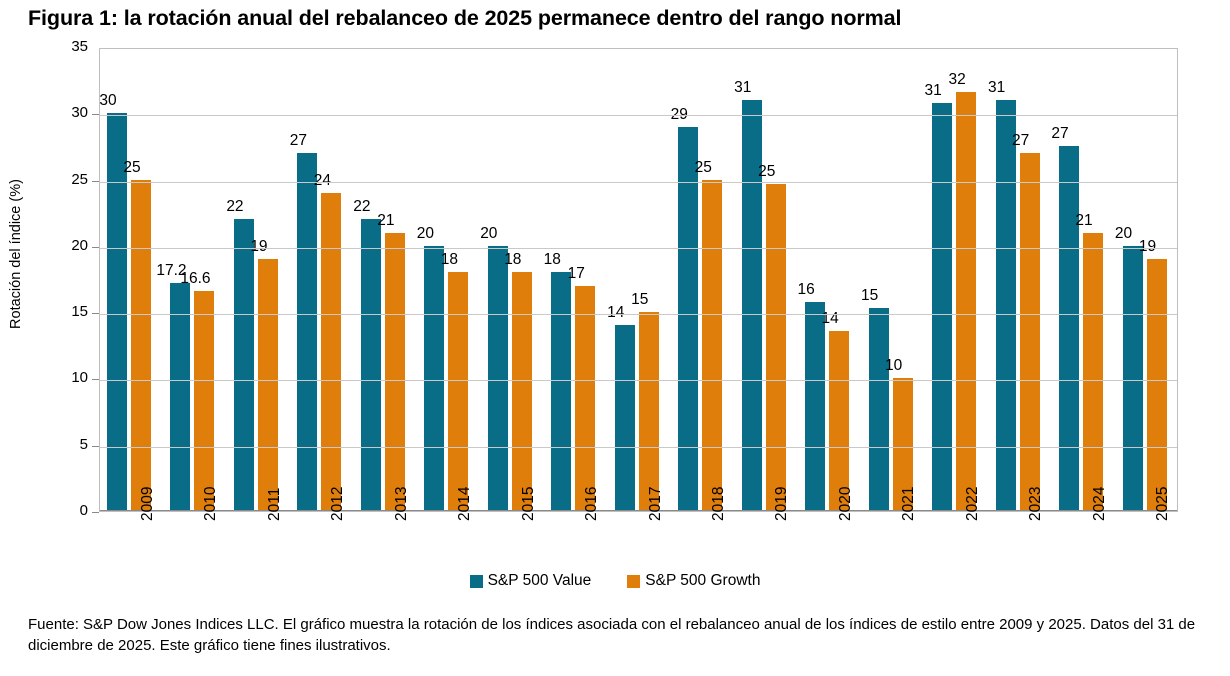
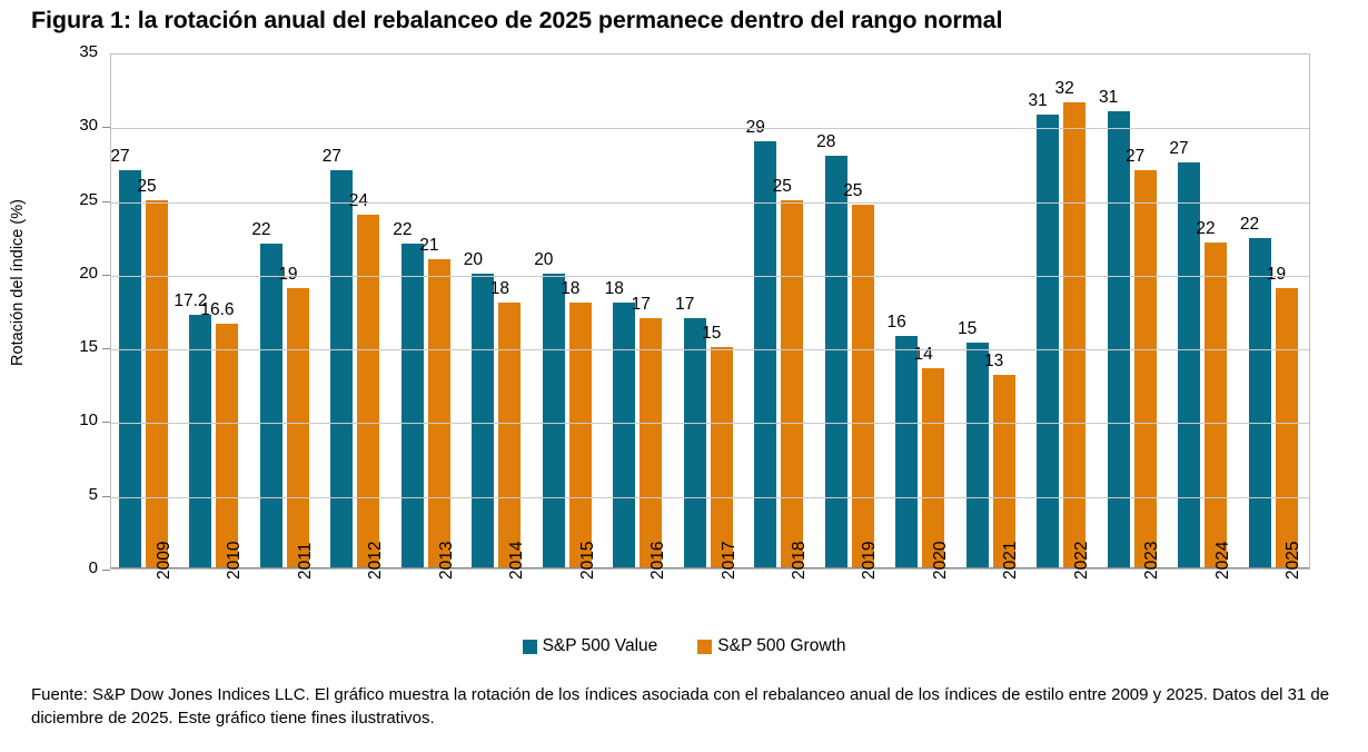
S&P 500 Value/2009: 30 -> 27
S&P 500 Value/2017: 14 -> 17
S&P 500 Value/2019: 31 -> 28
S&P 500 Growth/2021: 10 -> 13
S&P 500 Growth/2024: 21 -> 22
S&P 500 Value/2025: 20 -> 22
